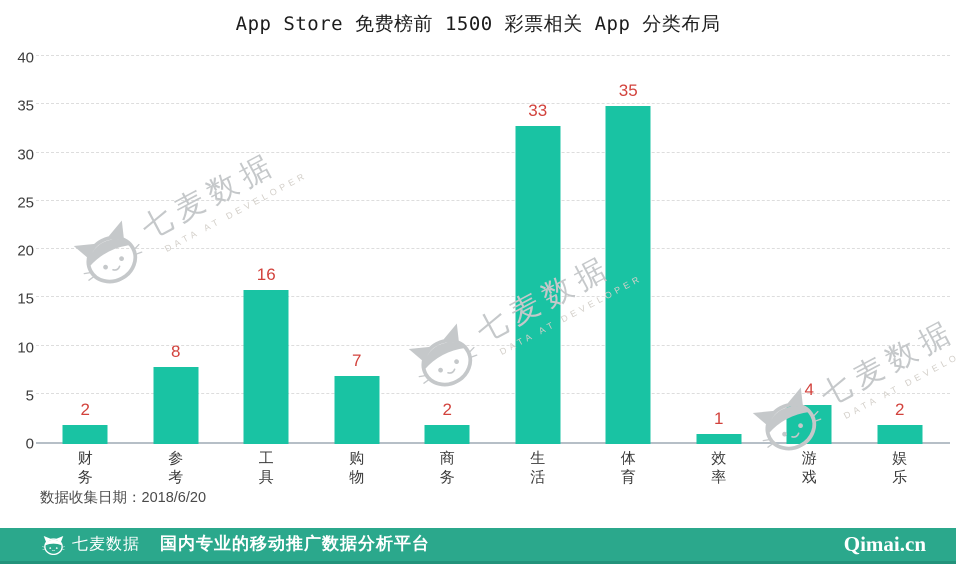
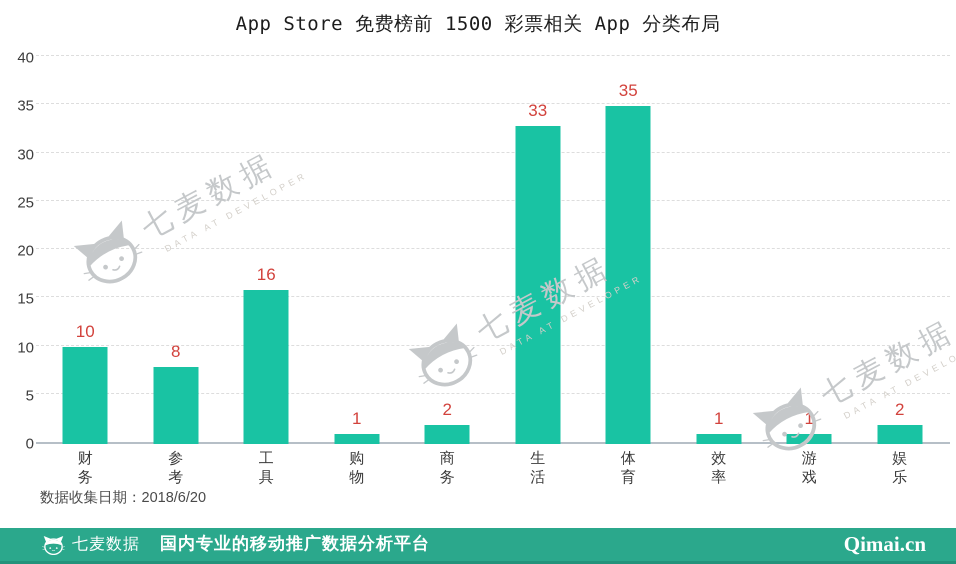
财务: 2 -> 10
购物: 7 -> 1
游戏: 4 -> 1
